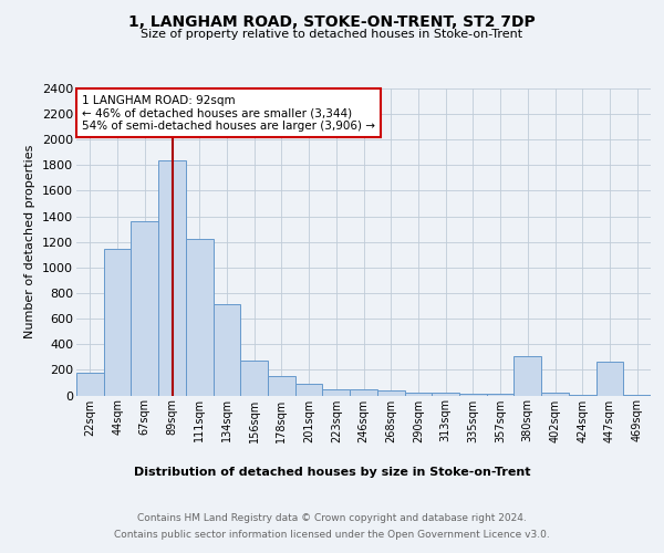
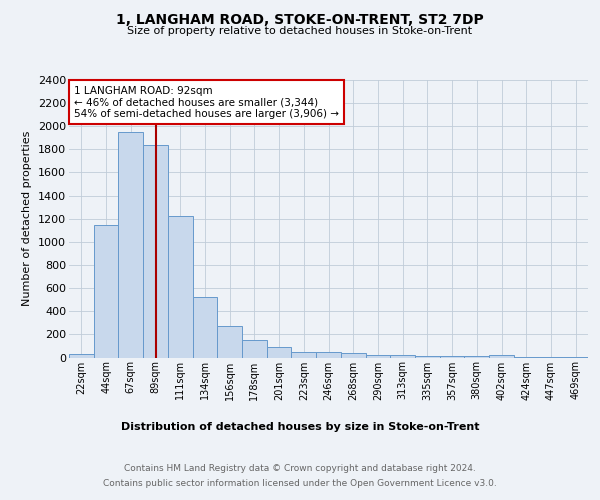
22sqm: 180 -> 30
67sqm: 1360 -> 1950
134sqm: 710 -> 520
380sqm: 310 -> 10
447sqm: 260 -> 0
